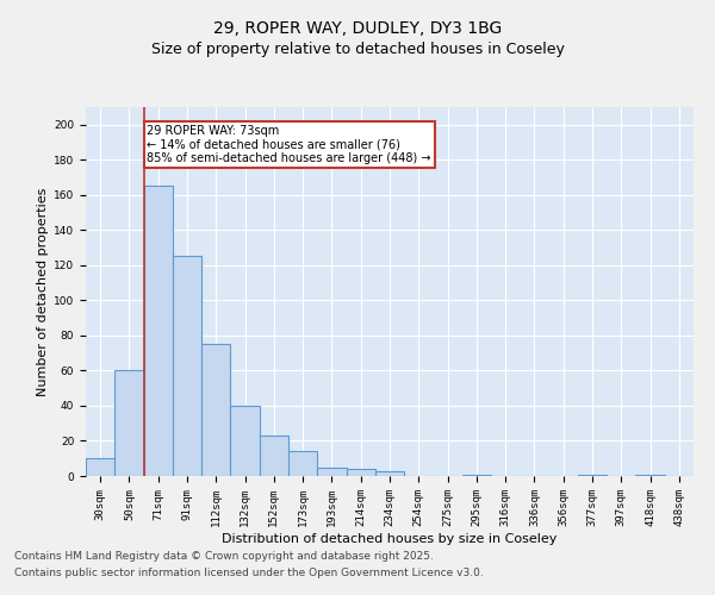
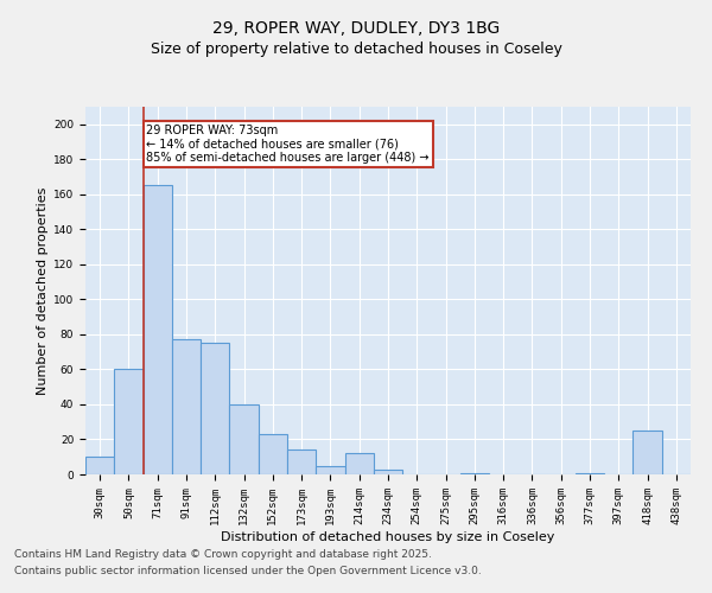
91sqm: 125 -> 77
214sqm: 4 -> 12
418sqm: 1 -> 25
